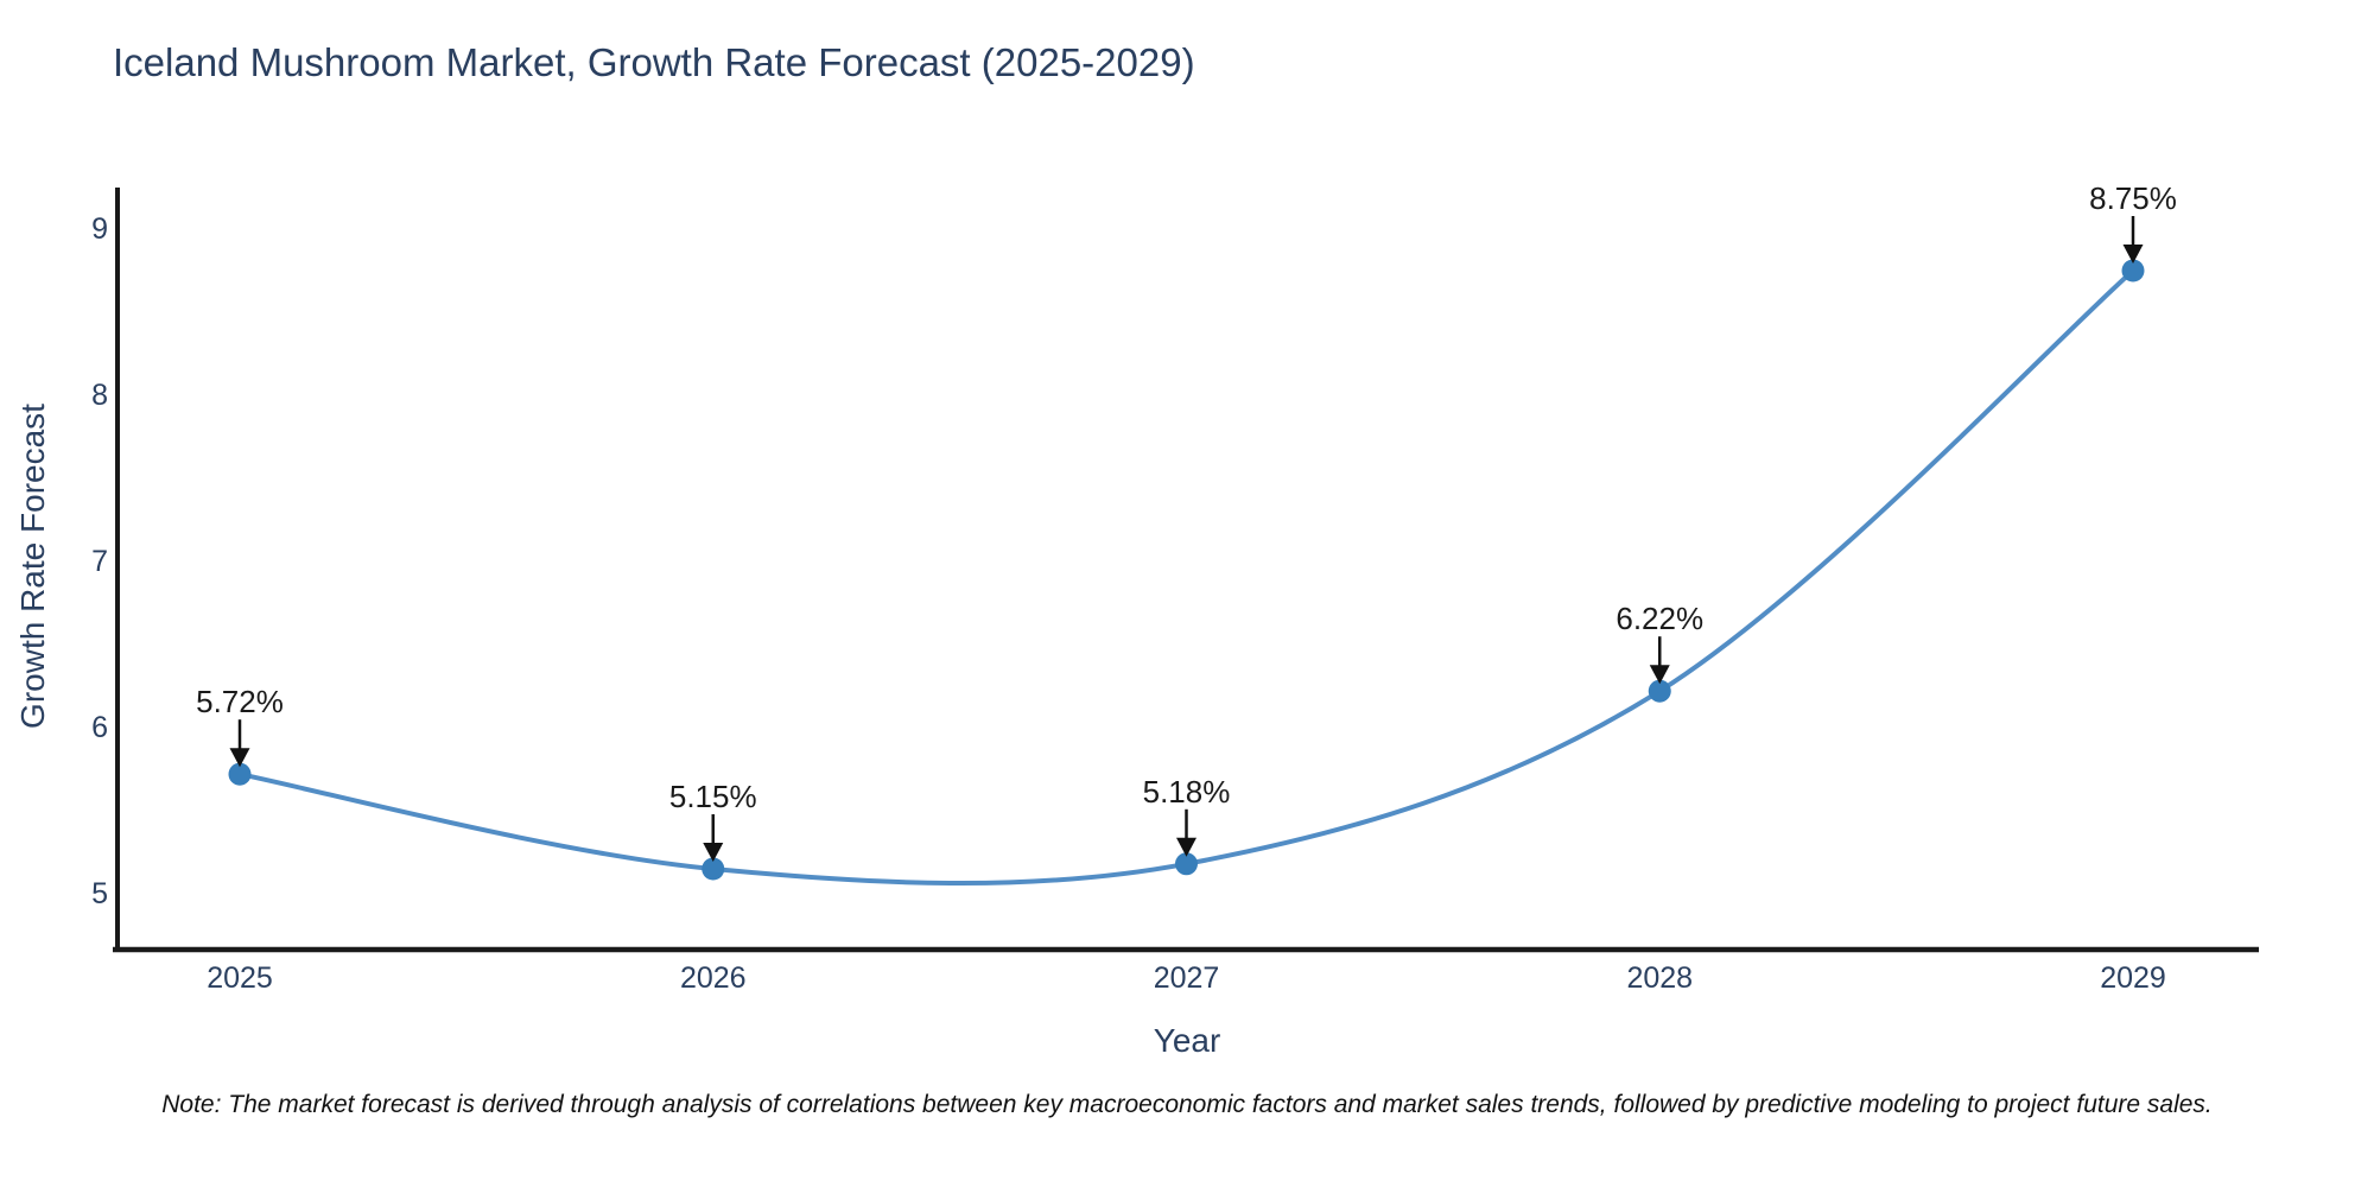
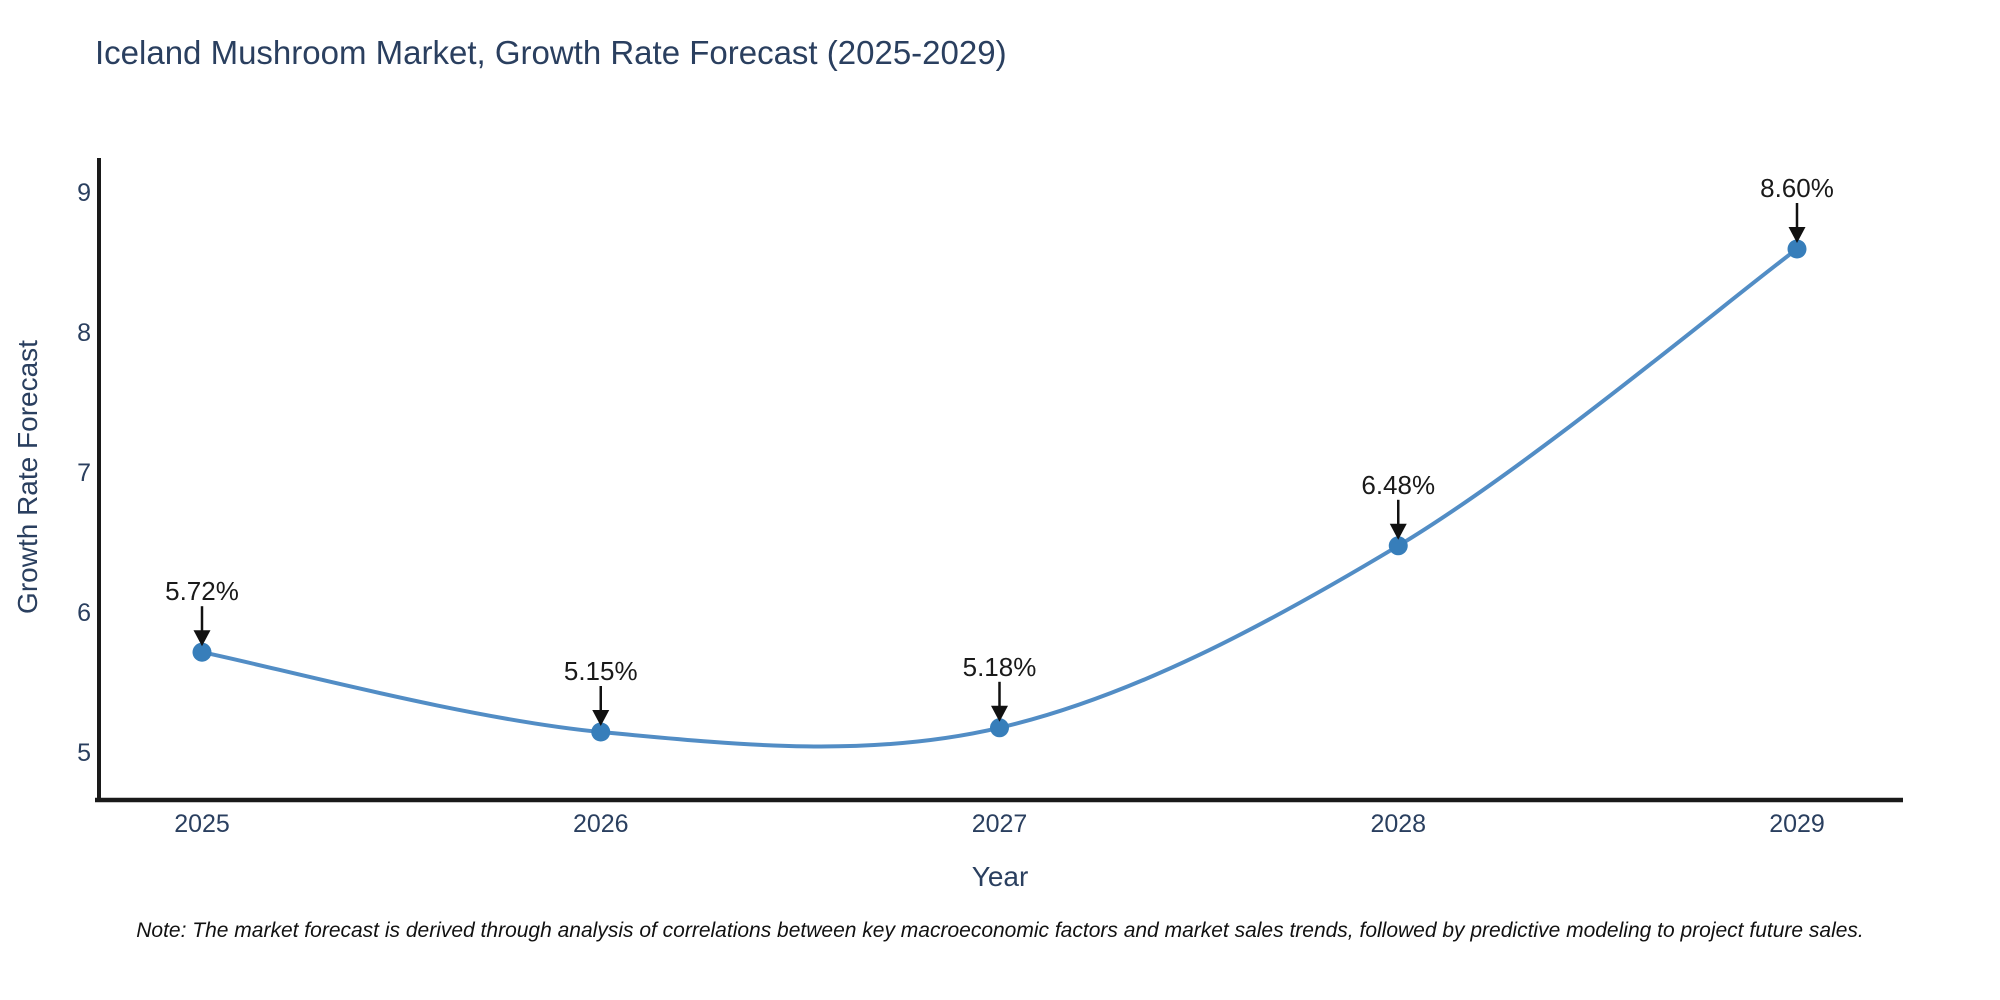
2028: 6.22% -> 6.48%
2029: 8.75% -> 8.60%
